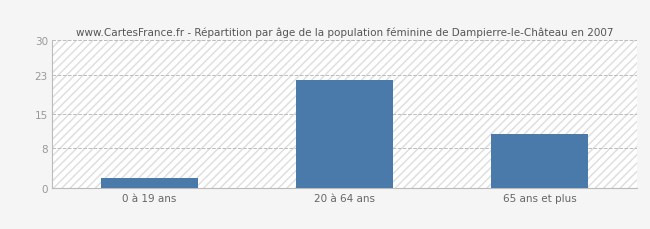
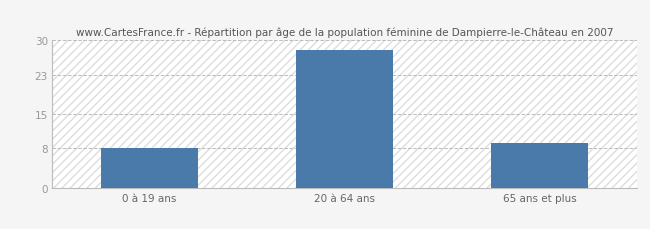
0 à 19 ans: 2 -> 8
20 à 64 ans: 22 -> 28
65 ans et plus: 11 -> 9
